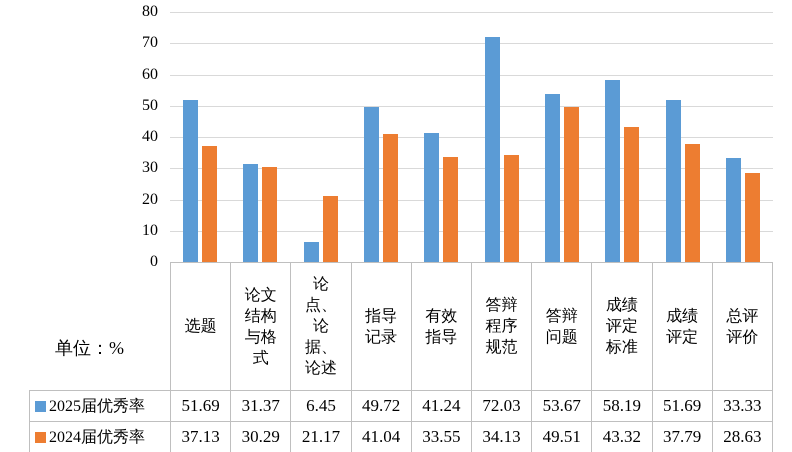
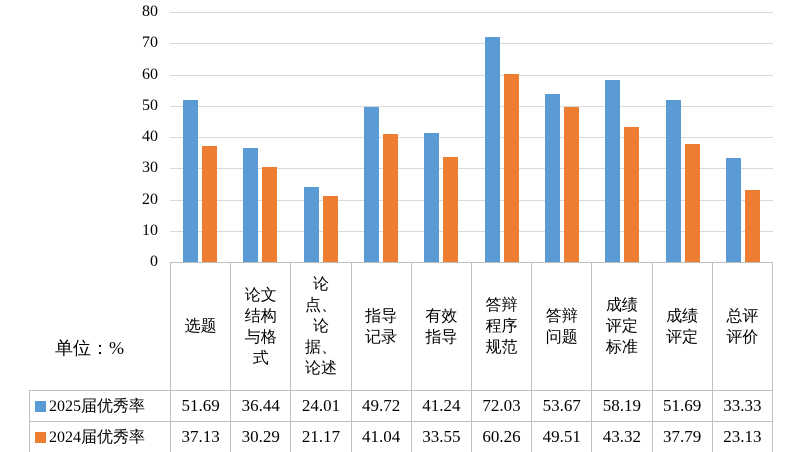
2025届优秀率/论文 结构 与格 式: 31.37 -> 36.44
2025届优秀率/论 点、 论 据、 论述: 6.45 -> 24.01
2024届优秀率/答辩 程序 规范: 34.13 -> 60.26
2024届优秀率/总评 评价: 28.63 -> 23.13
